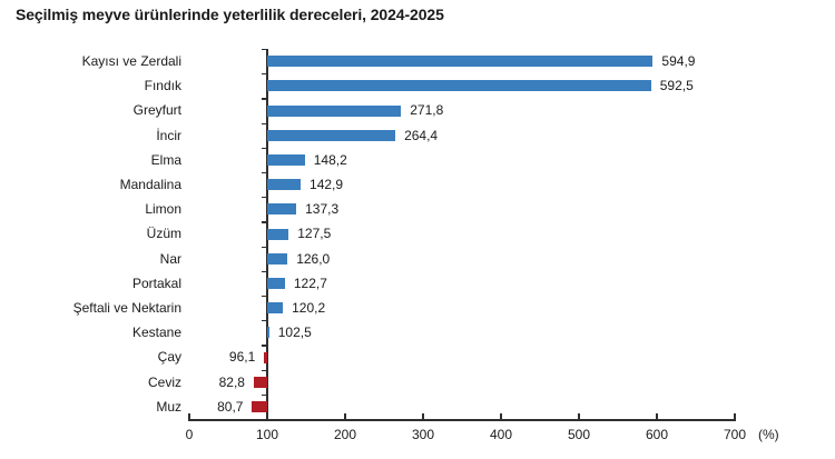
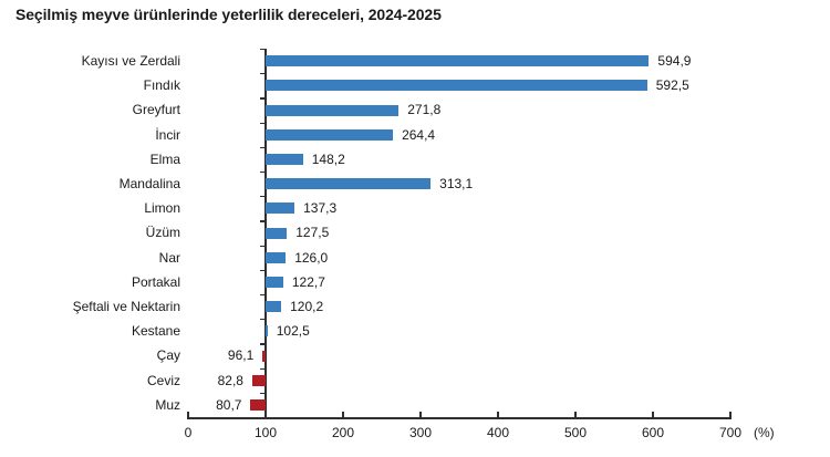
Mandalina: 142,9 -> 313,1
